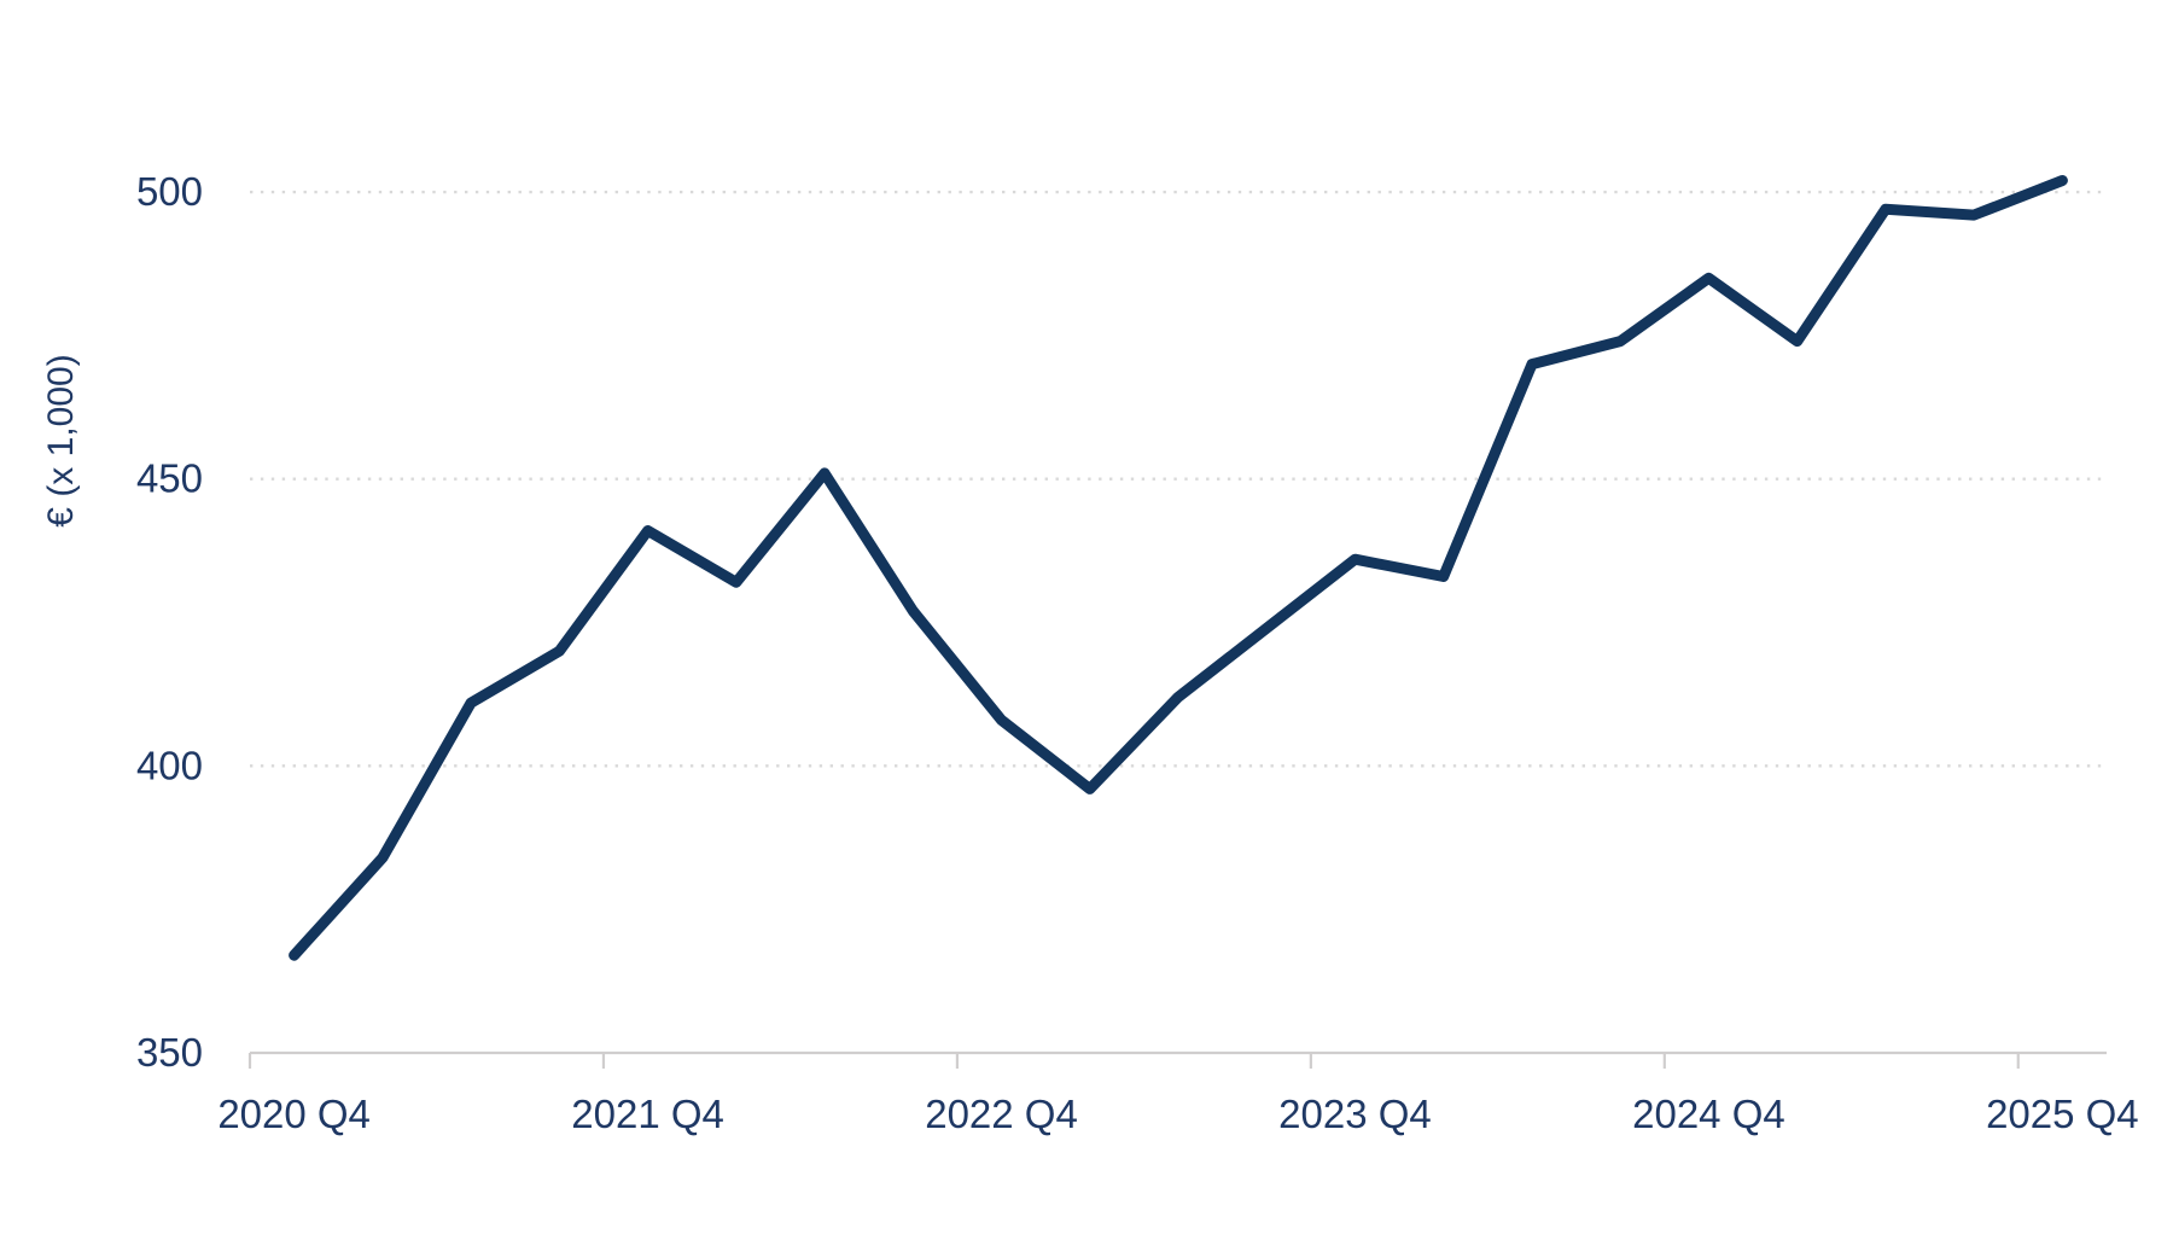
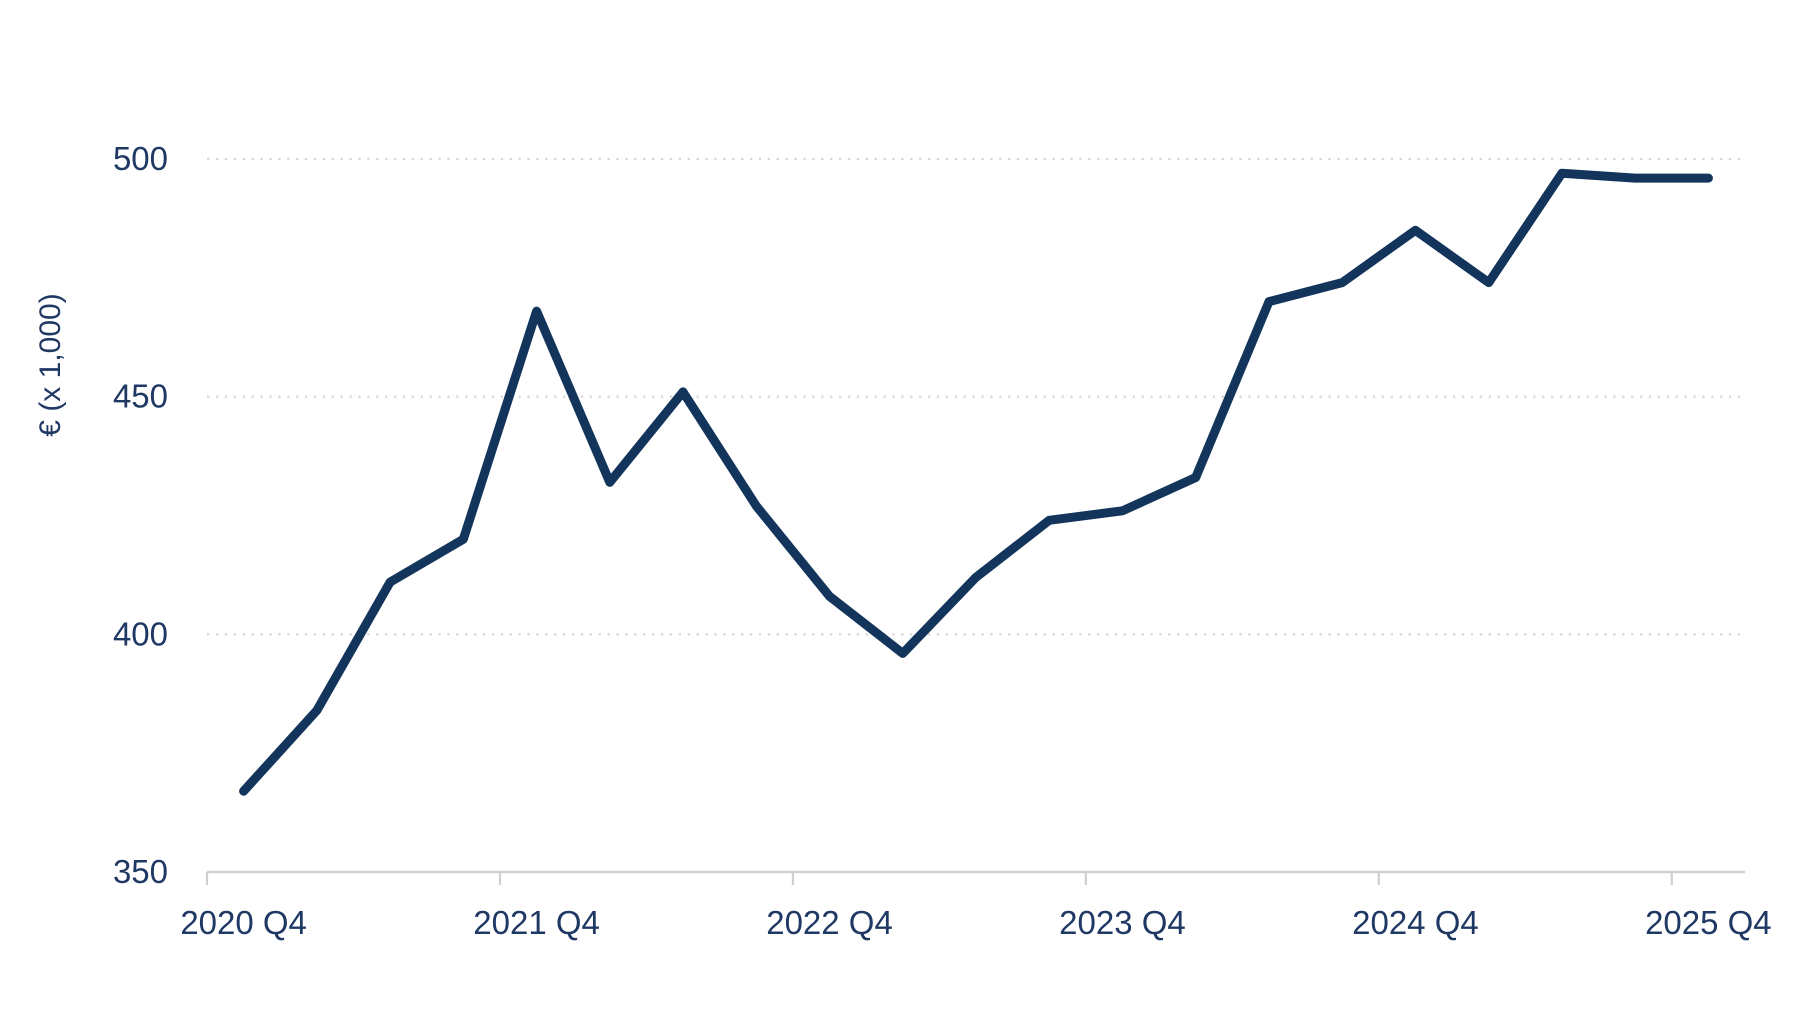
2021 Q4: 441 -> 468
2023 Q4: 436 -> 426
2025 Q4: 502 -> 496
